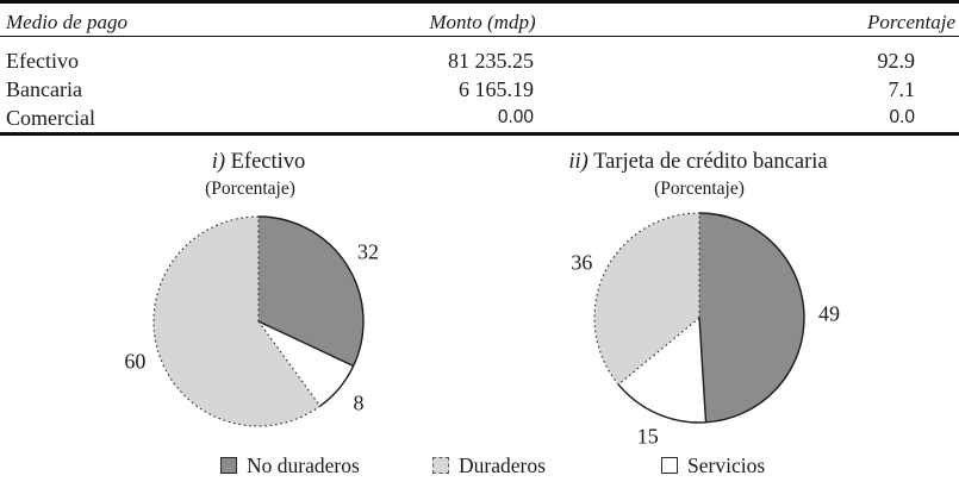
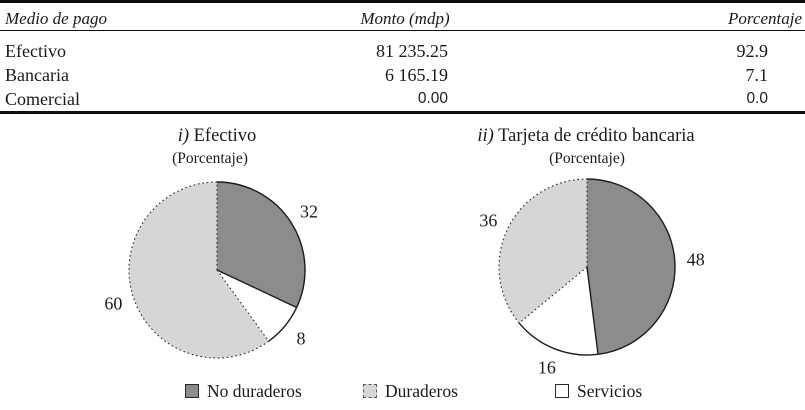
Tarjeta de crédito bancaria/No duraderos: 49 -> 48
Tarjeta de crédito bancaria/Servicios: 15 -> 16
